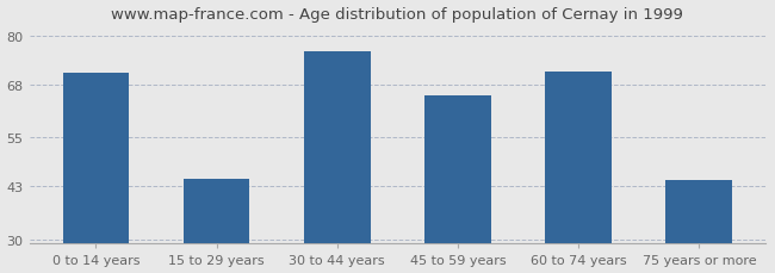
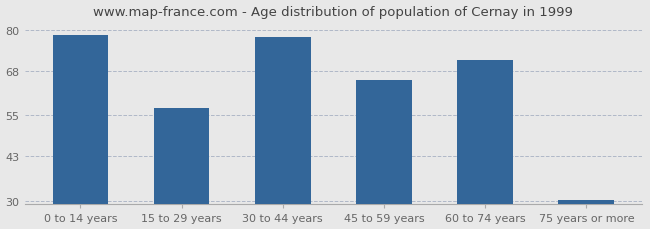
0 to 14 years: 71.0 -> 78.5
15 to 29 years: 45.0 -> 57.2
30 to 44 years: 76.0 -> 77.8
75 years or more: 44.5 -> 30.3
